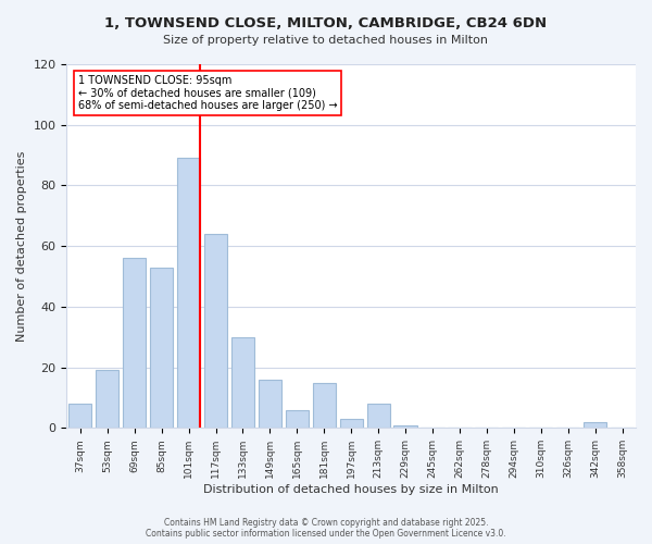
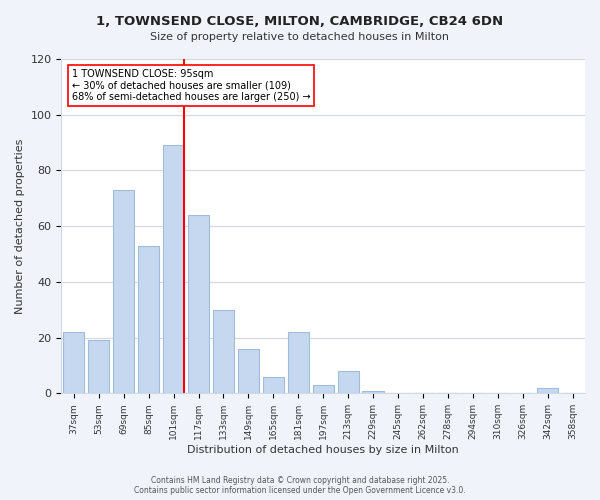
37sqm: 8 -> 22
69sqm: 56 -> 73
181sqm: 15 -> 22
